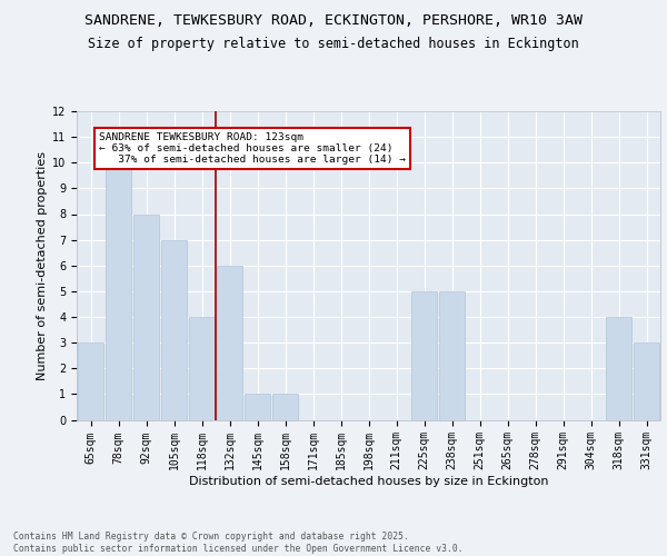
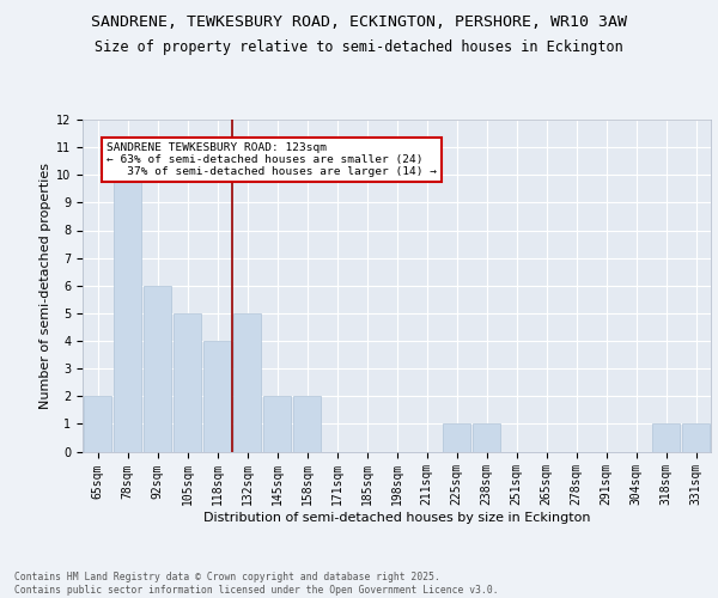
65sqm: 3 -> 2
92sqm: 8 -> 6
105sqm: 7 -> 5
132sqm: 6 -> 5
145sqm: 1 -> 2
158sqm: 1 -> 2
225sqm: 5 -> 1
238sqm: 5 -> 1
318sqm: 4 -> 1
331sqm: 3 -> 1
